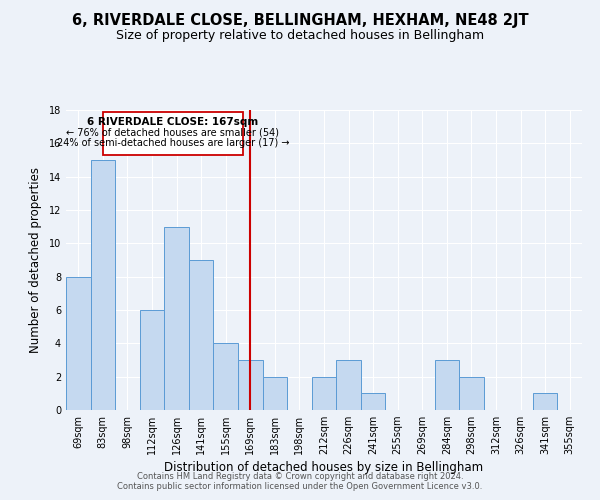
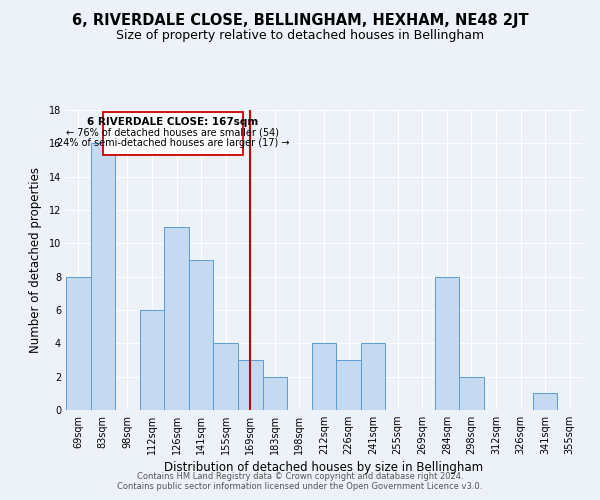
83sqm: 15 -> 16
212sqm: 2 -> 4
241sqm: 1 -> 4
284sqm: 3 -> 8
